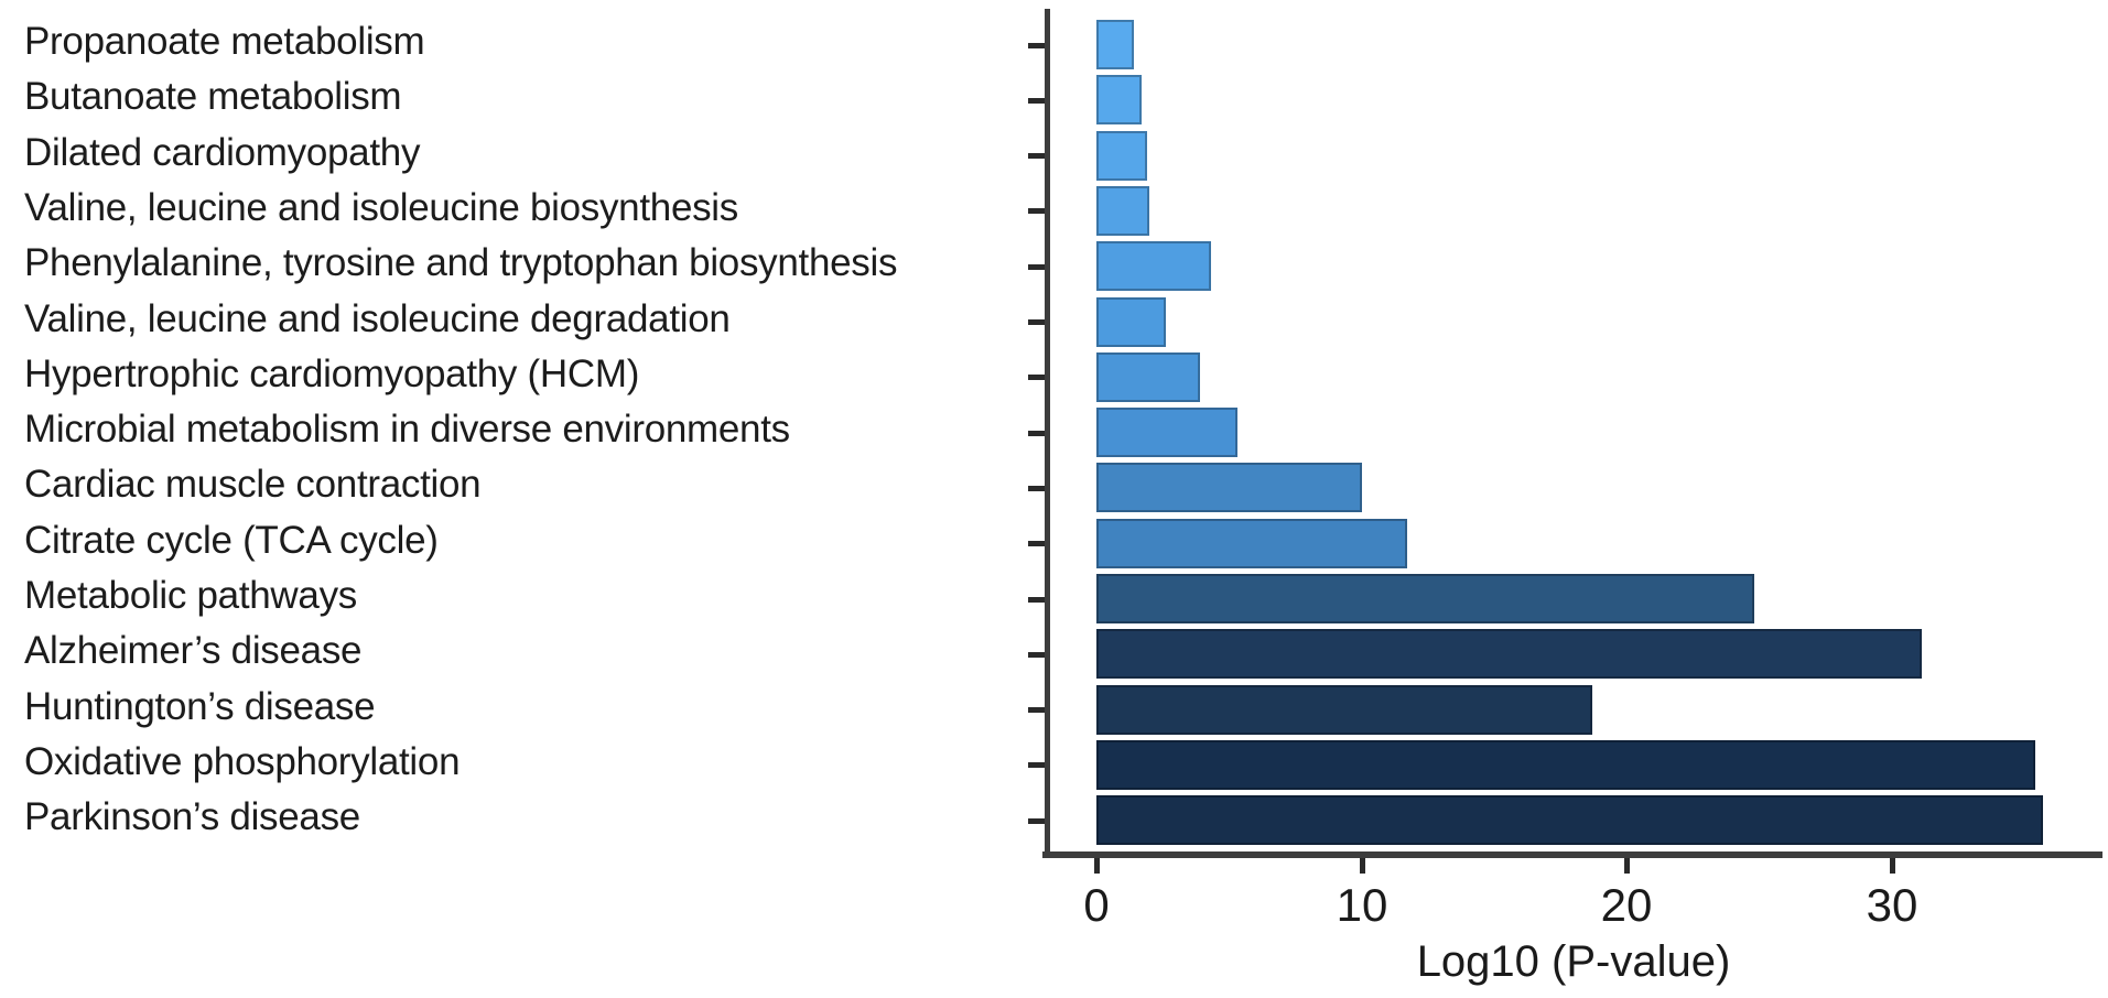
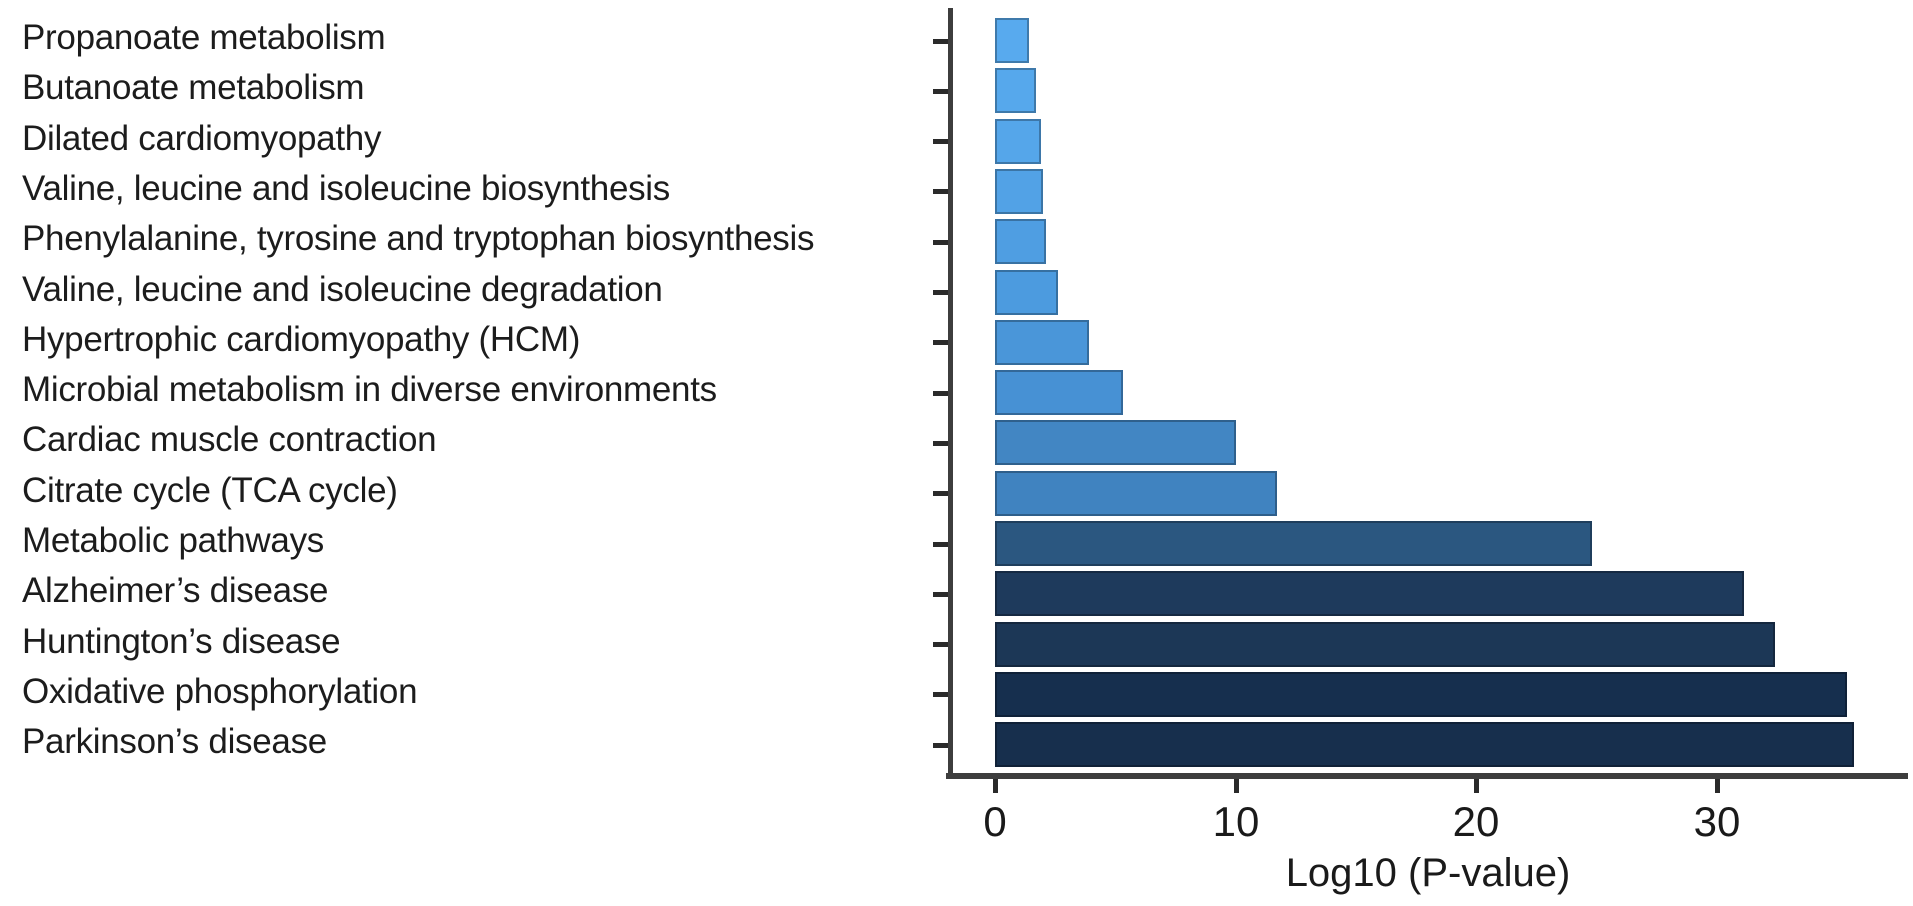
Phenylalanine, tyrosine and tryptophan biosynthesis: 4.3 -> 2.1
Huntington’s disease: 18.7 -> 32.4
